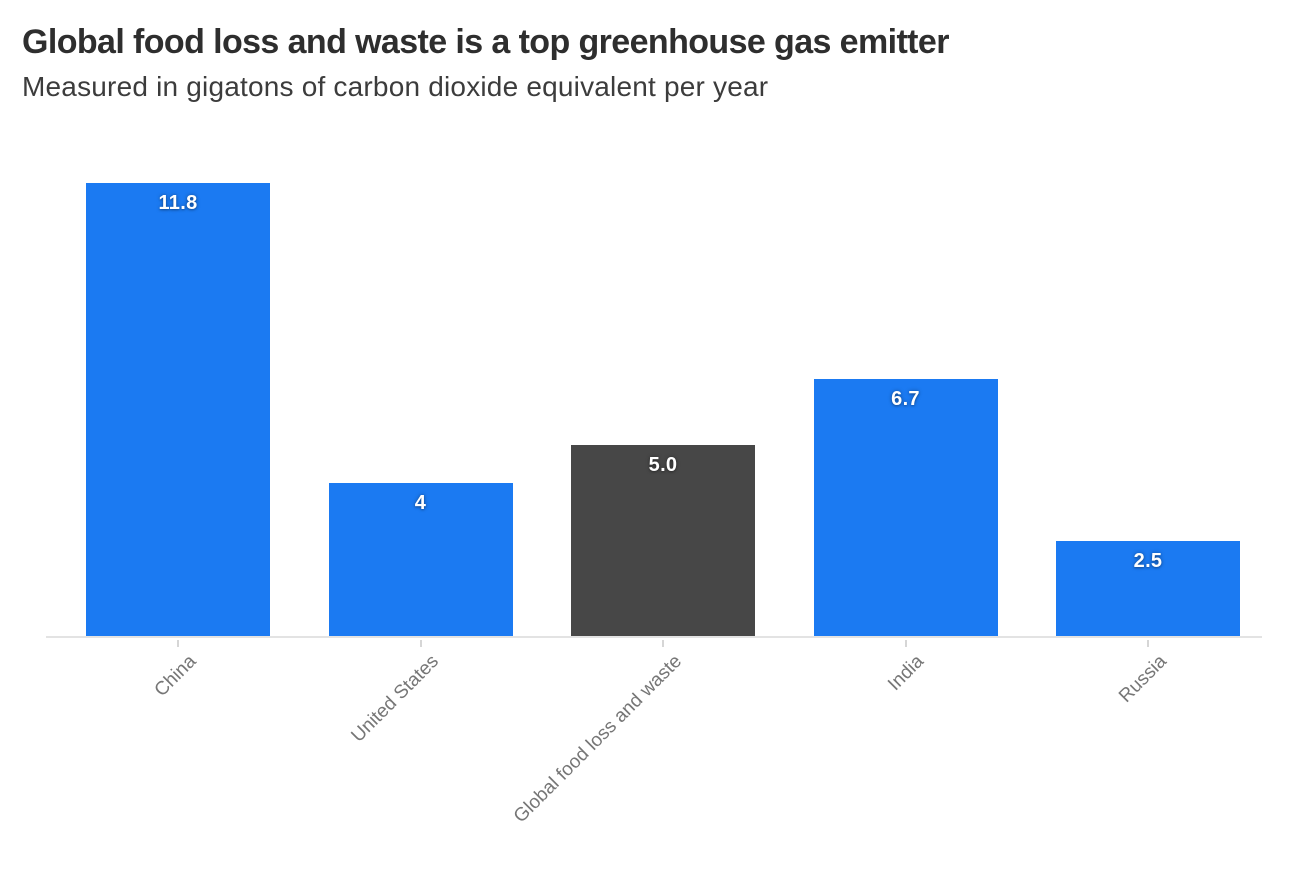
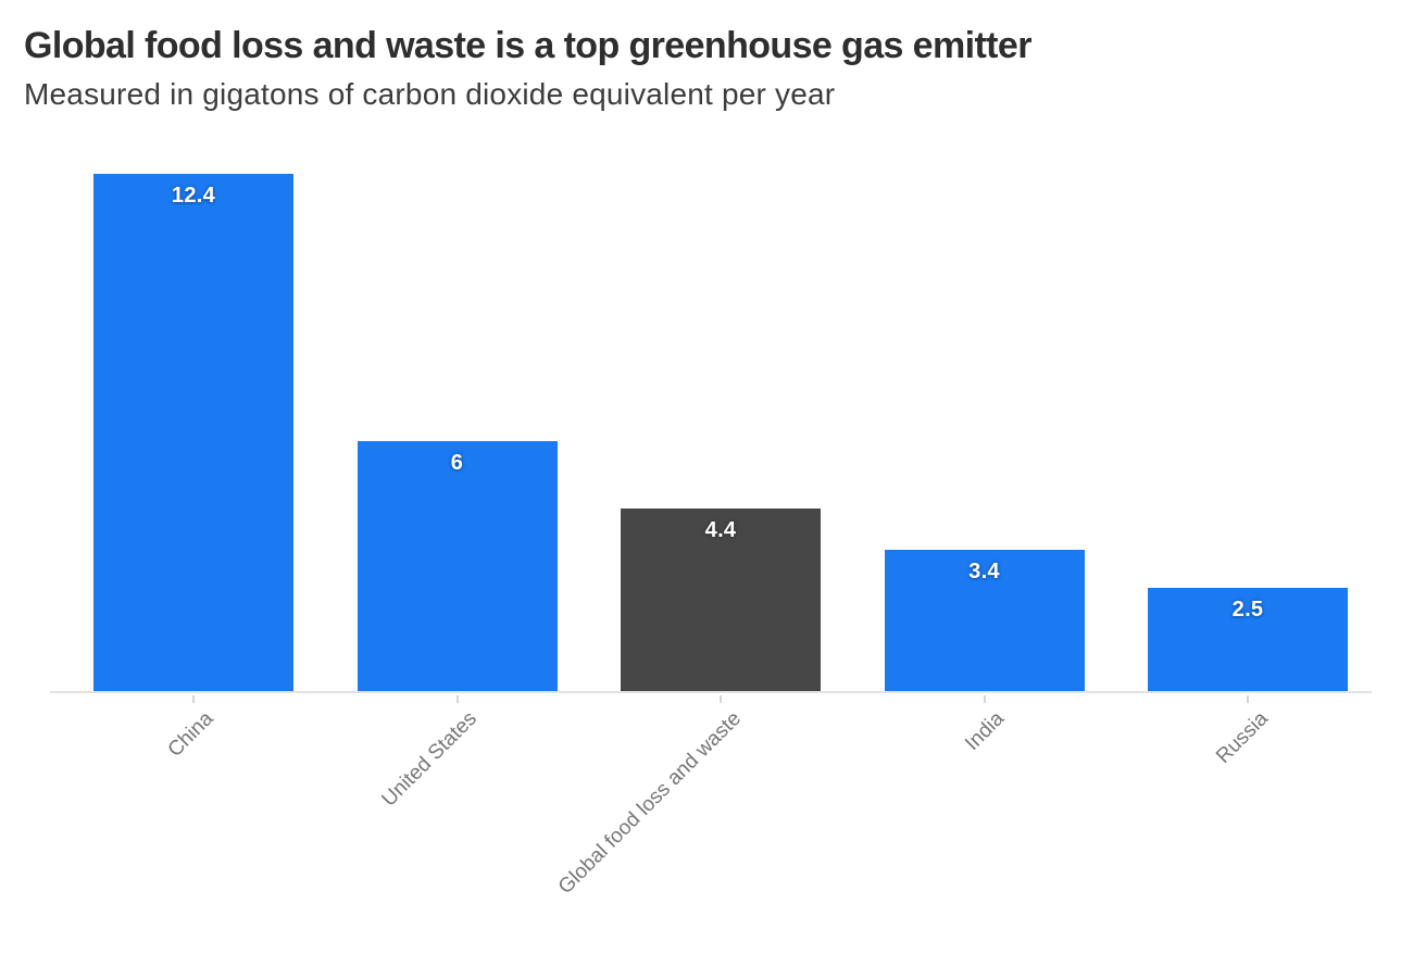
China: 11.8 -> 12.4
United States: 4 -> 6
Global food loss and waste: 5.0 -> 4.4
India: 6.7 -> 3.4
